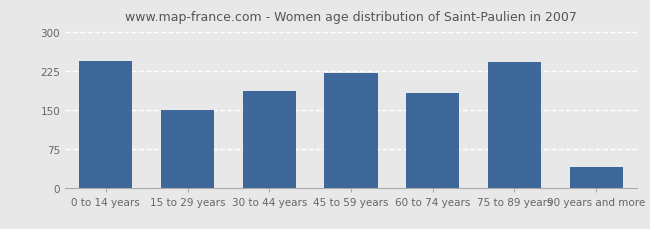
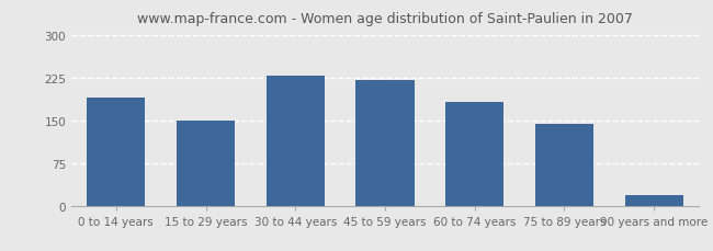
0 to 14 years: 244 -> 190
30 to 44 years: 186 -> 228
75 to 89 years: 242 -> 143
90 years and more: 40 -> 18
